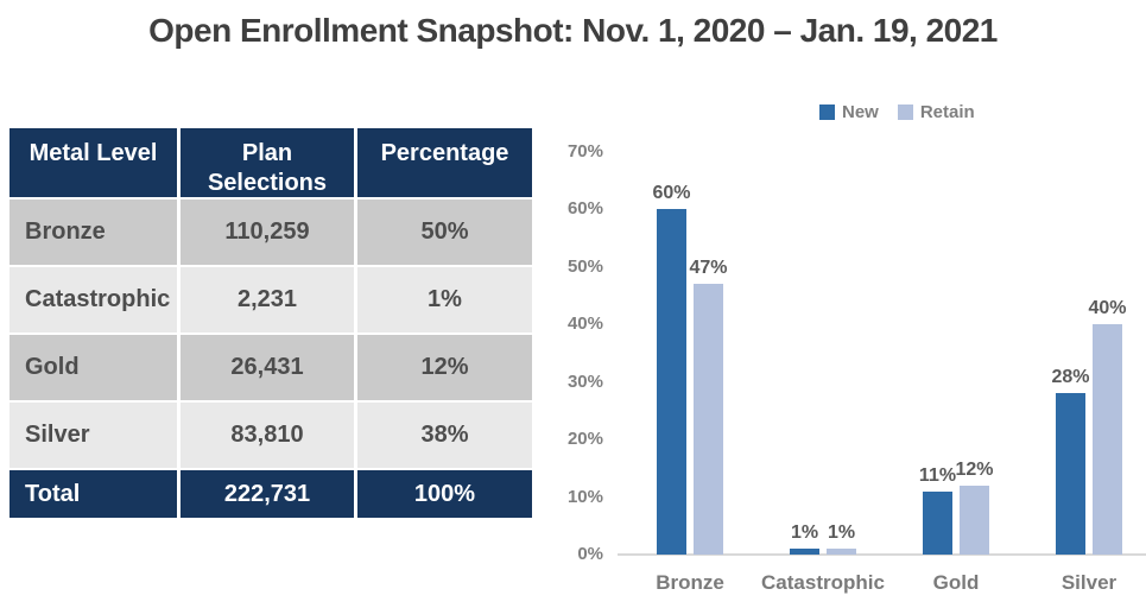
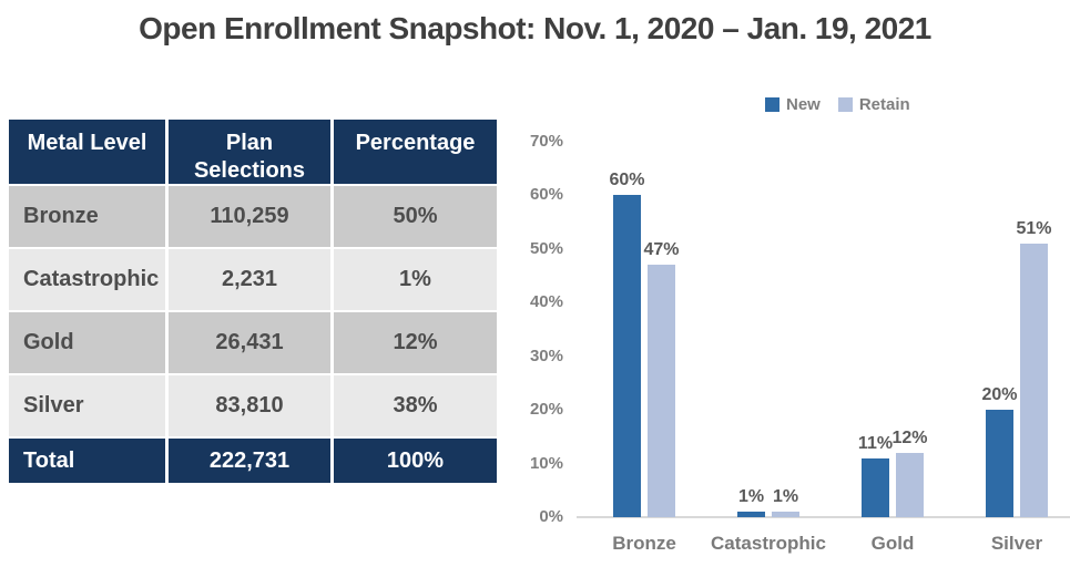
New/Silver: 28% -> 20%
Retain/Silver: 40% -> 51%
